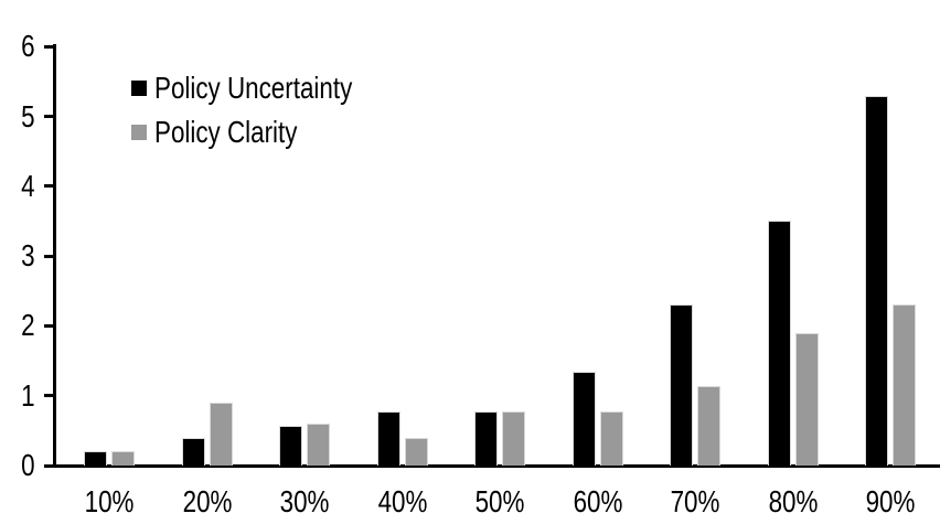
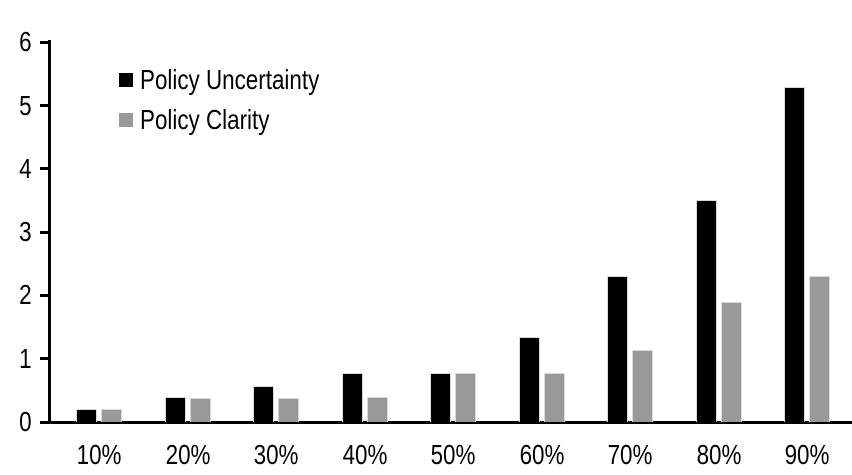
Policy Clarity/20%: 0.9 -> 0.4
Policy Clarity/30%: 0.6 -> 0.4
